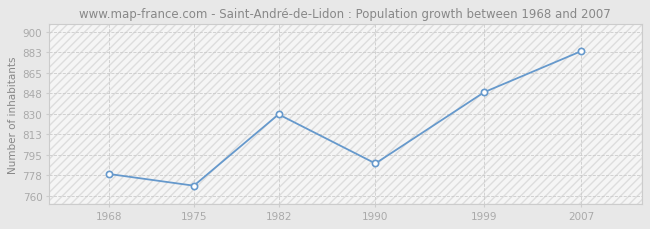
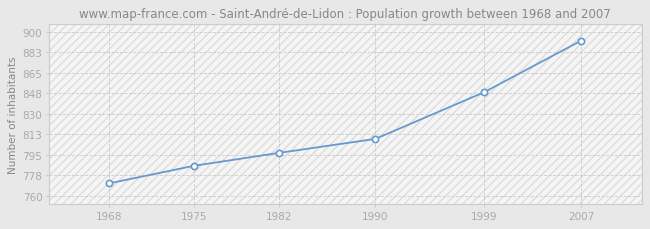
1968: 779 -> 771
1975: 769 -> 786
1982: 830 -> 797
1990: 788 -> 809
2007: 884 -> 893
